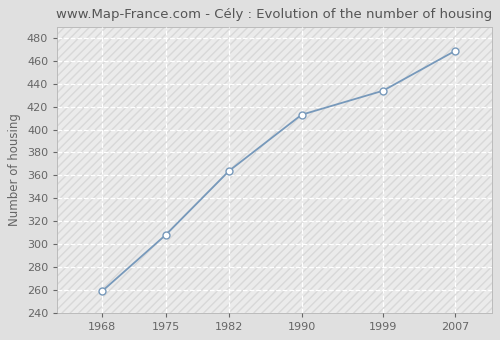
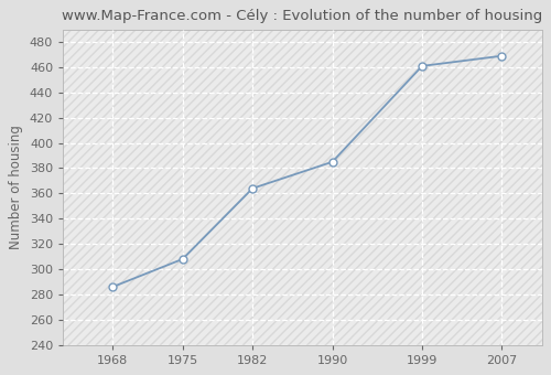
1968: 259 -> 286
1990: 413 -> 385
1999: 434 -> 461
